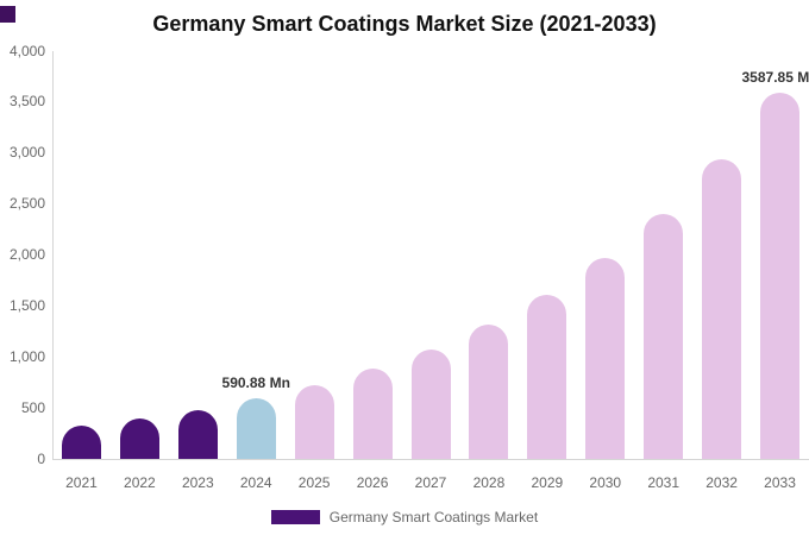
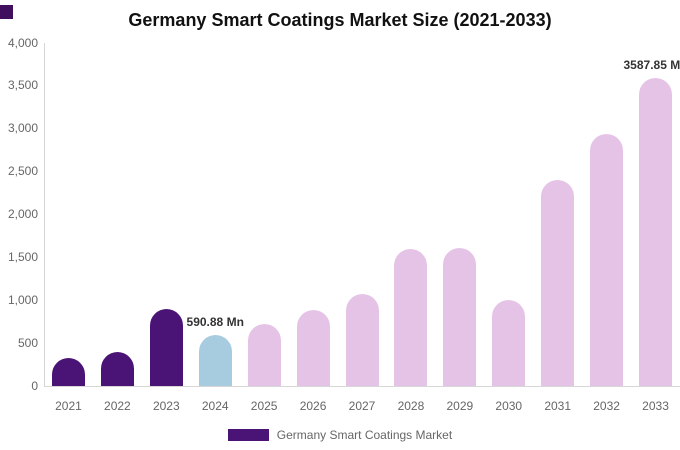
2023: 500 -> 900
2028: 1300 -> 1600
2030: 2000 -> 1000
